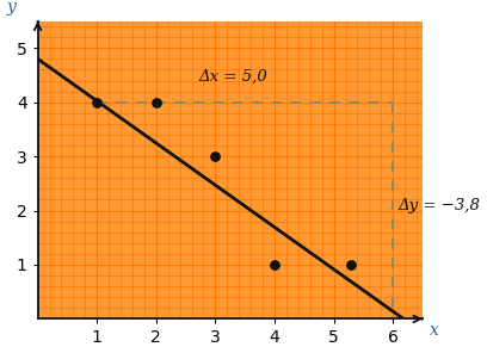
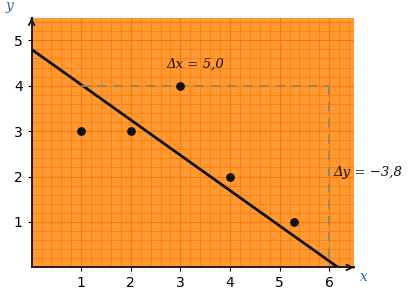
1: 4 -> 3
2: 4 -> 3
3: 3 -> 4
4: 1 -> 2
